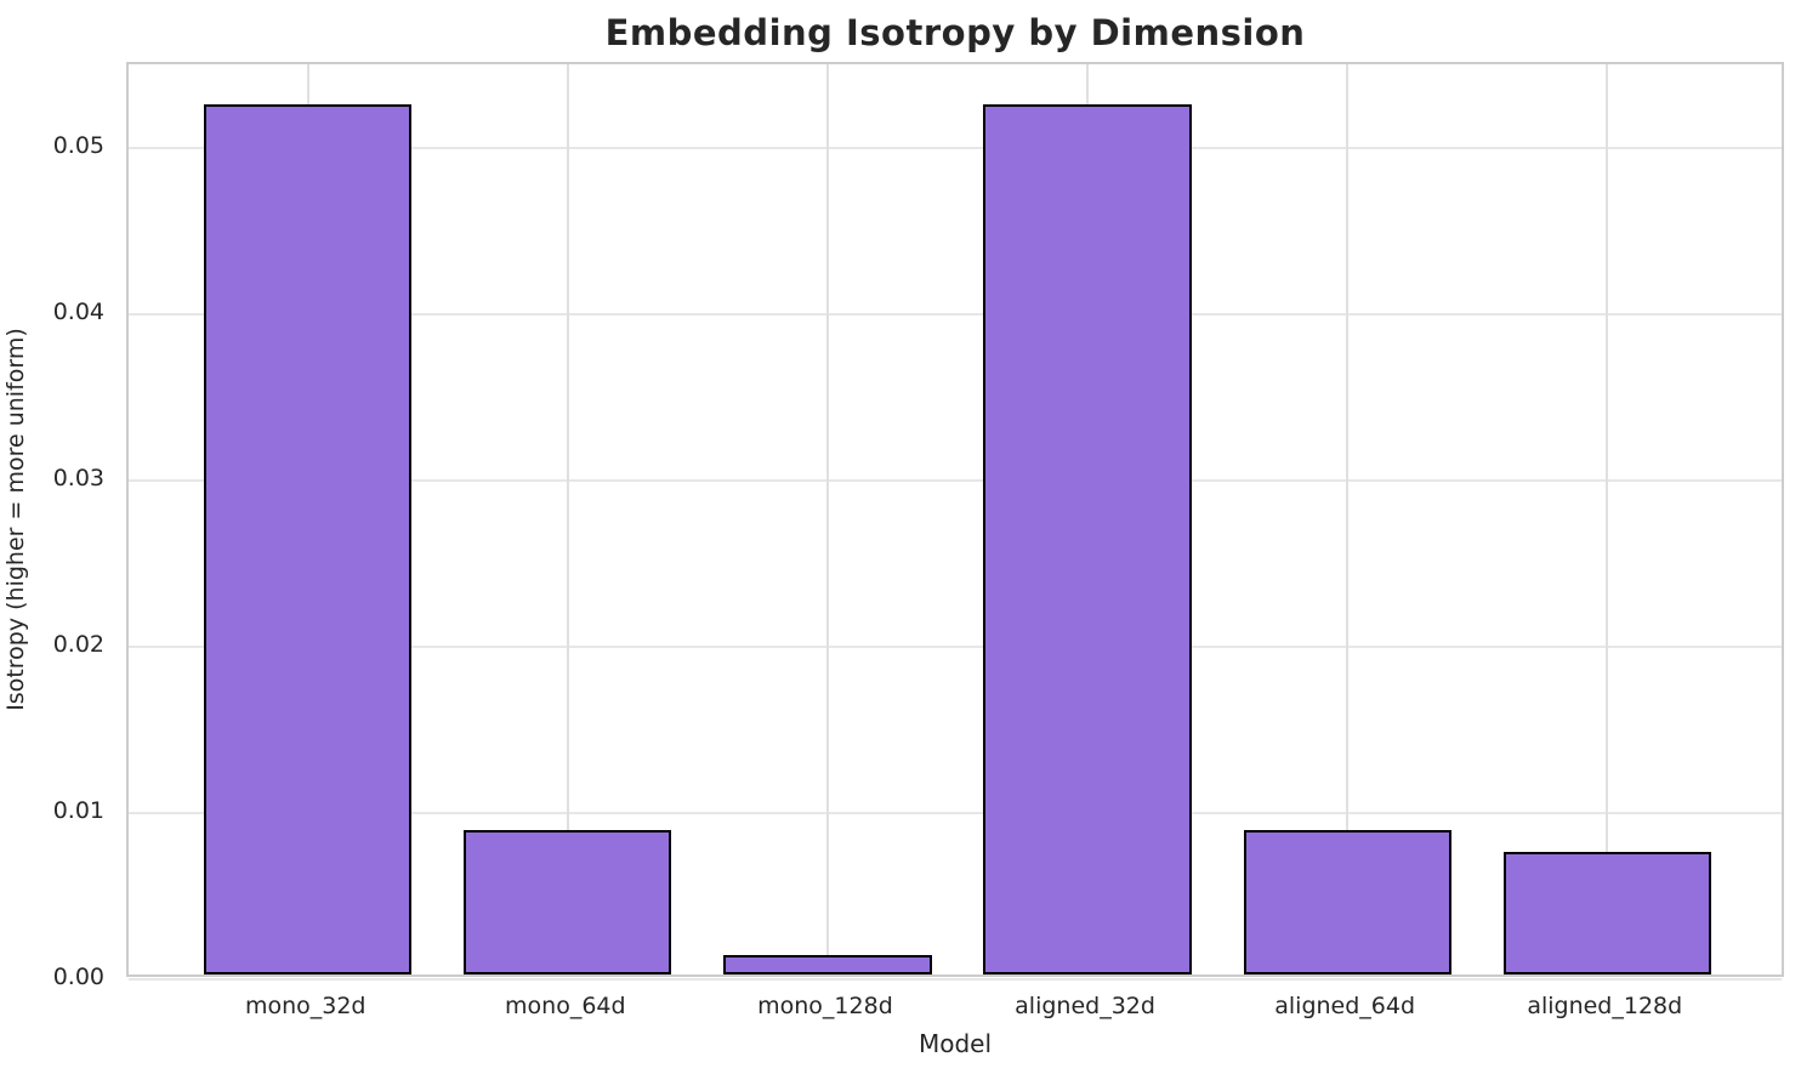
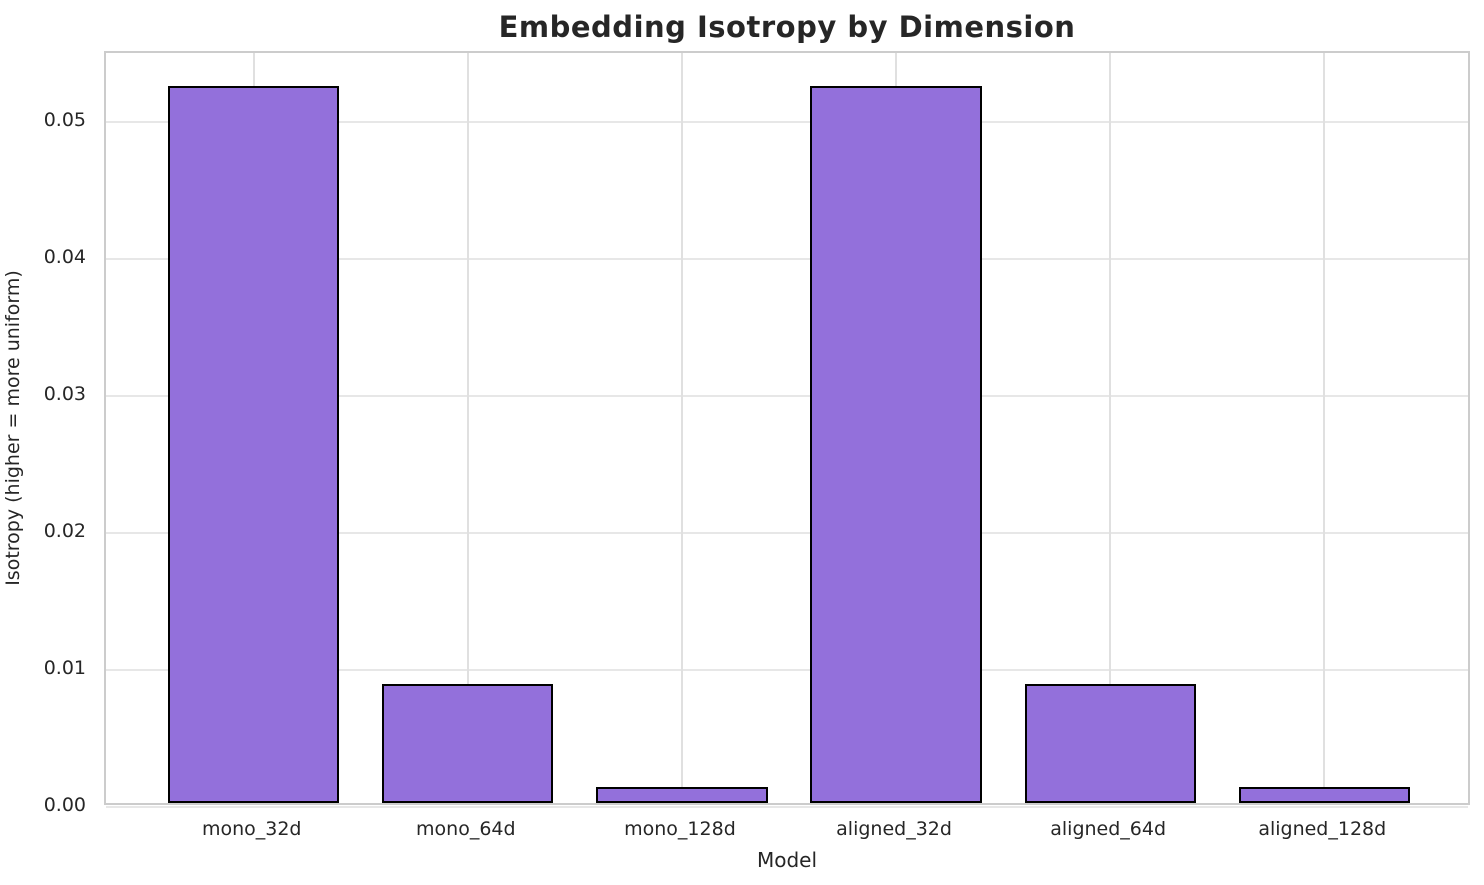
aligned_128d: 0.0074 -> 0.0012
